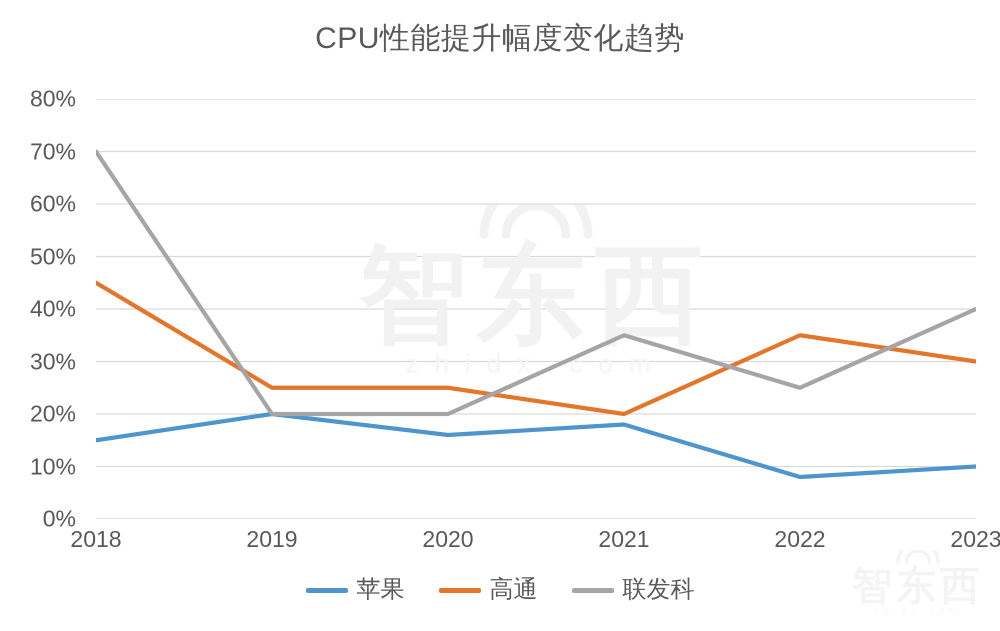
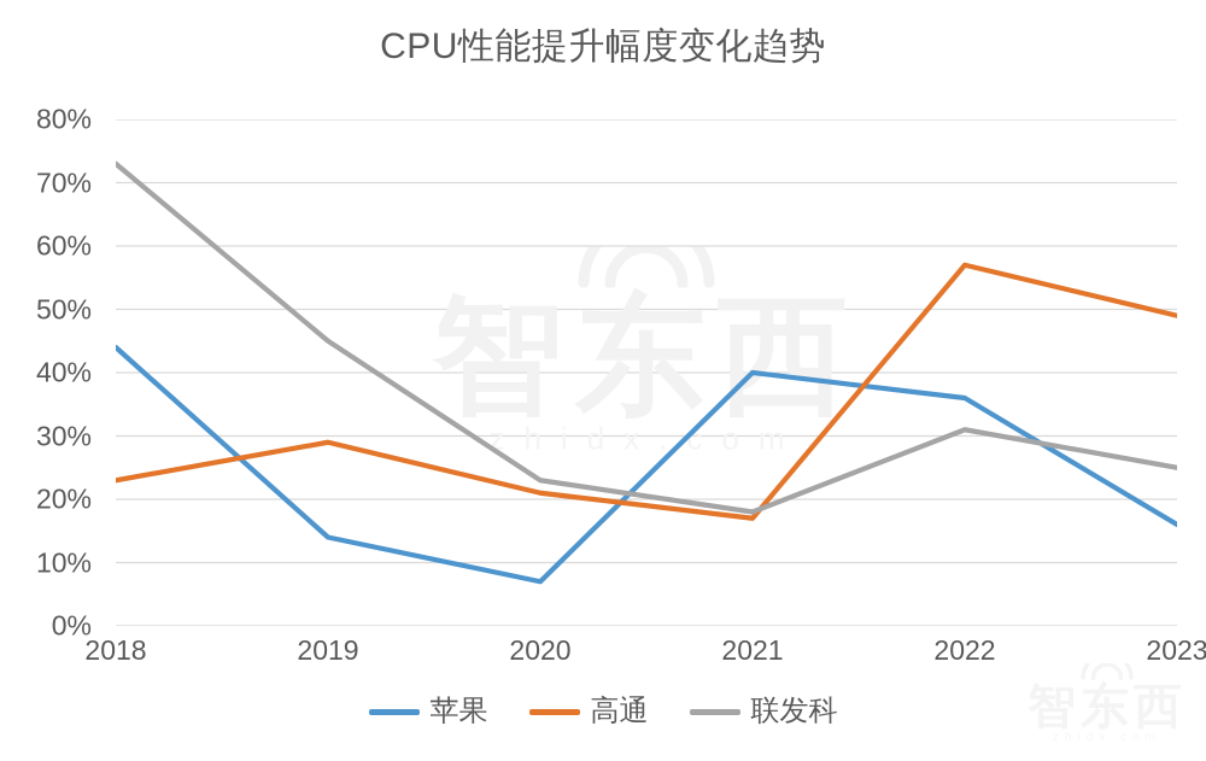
苹果/2018: 15% -> 44%
高通/2018: 45% -> 23%
联发科/2018: 70% -> 73%
苹果/2019: 20% -> 14%
高通/2019: 25% -> 29%
联发科/2019: 20% -> 45%
苹果/2020: 16% -> 7%
高通/2020: 25% -> 21%
联发科/2020: 20% -> 23%
苹果/2021: 18% -> 40%
高通/2021: 20% -> 17%
联发科/2021: 35% -> 18%
苹果/2022: 8% -> 36%
高通/2022: 35% -> 57%
联发科/2022: 25% -> 31%
苹果/2023: 10% -> 16%
高通/2023: 30% -> 49%
联发科/2023: 40% -> 25%
